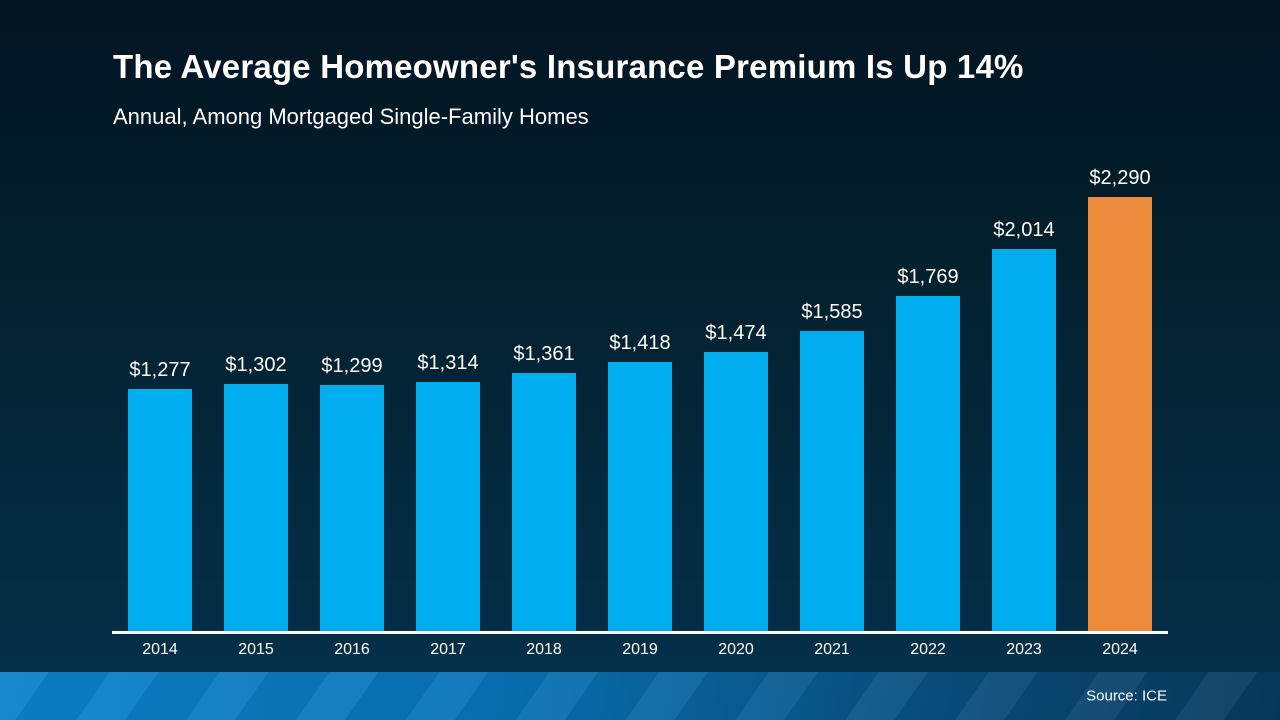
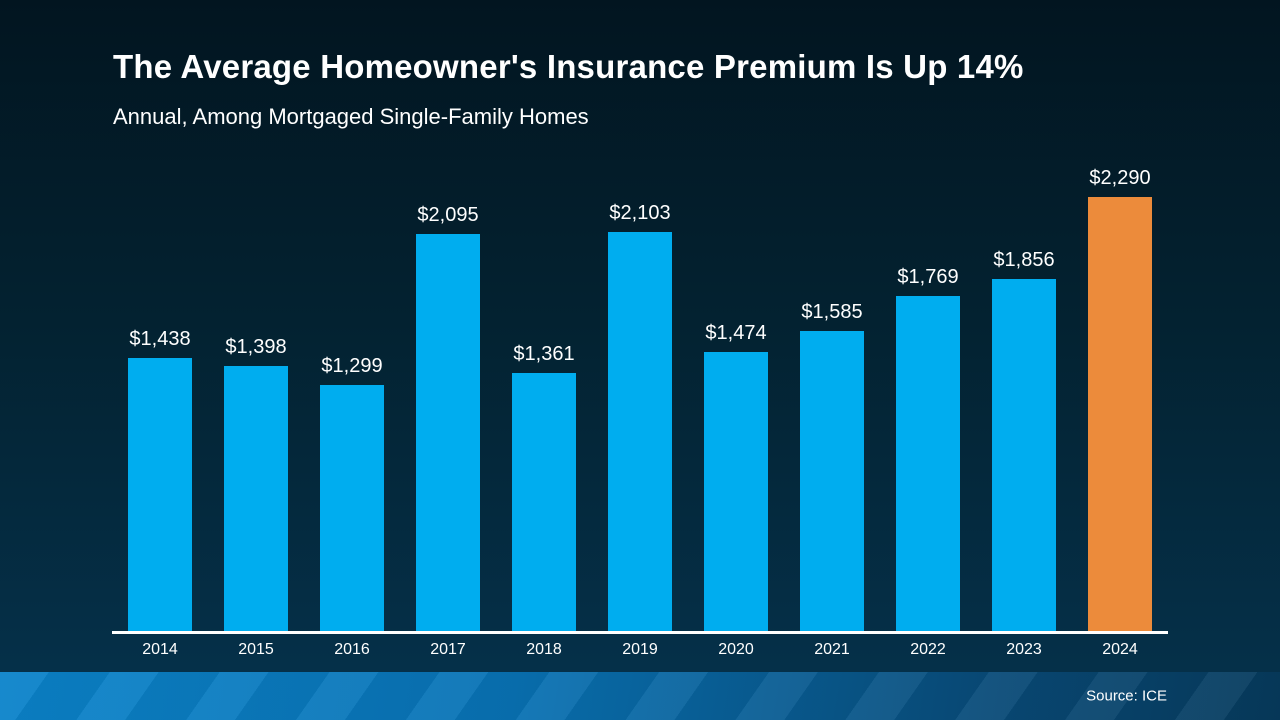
2014: $1,277 -> $1,438
2015: $1,302 -> $1,398
2017: $1,314 -> $2,095
2019: $1,418 -> $2,103
2023: $2,014 -> $1,856
